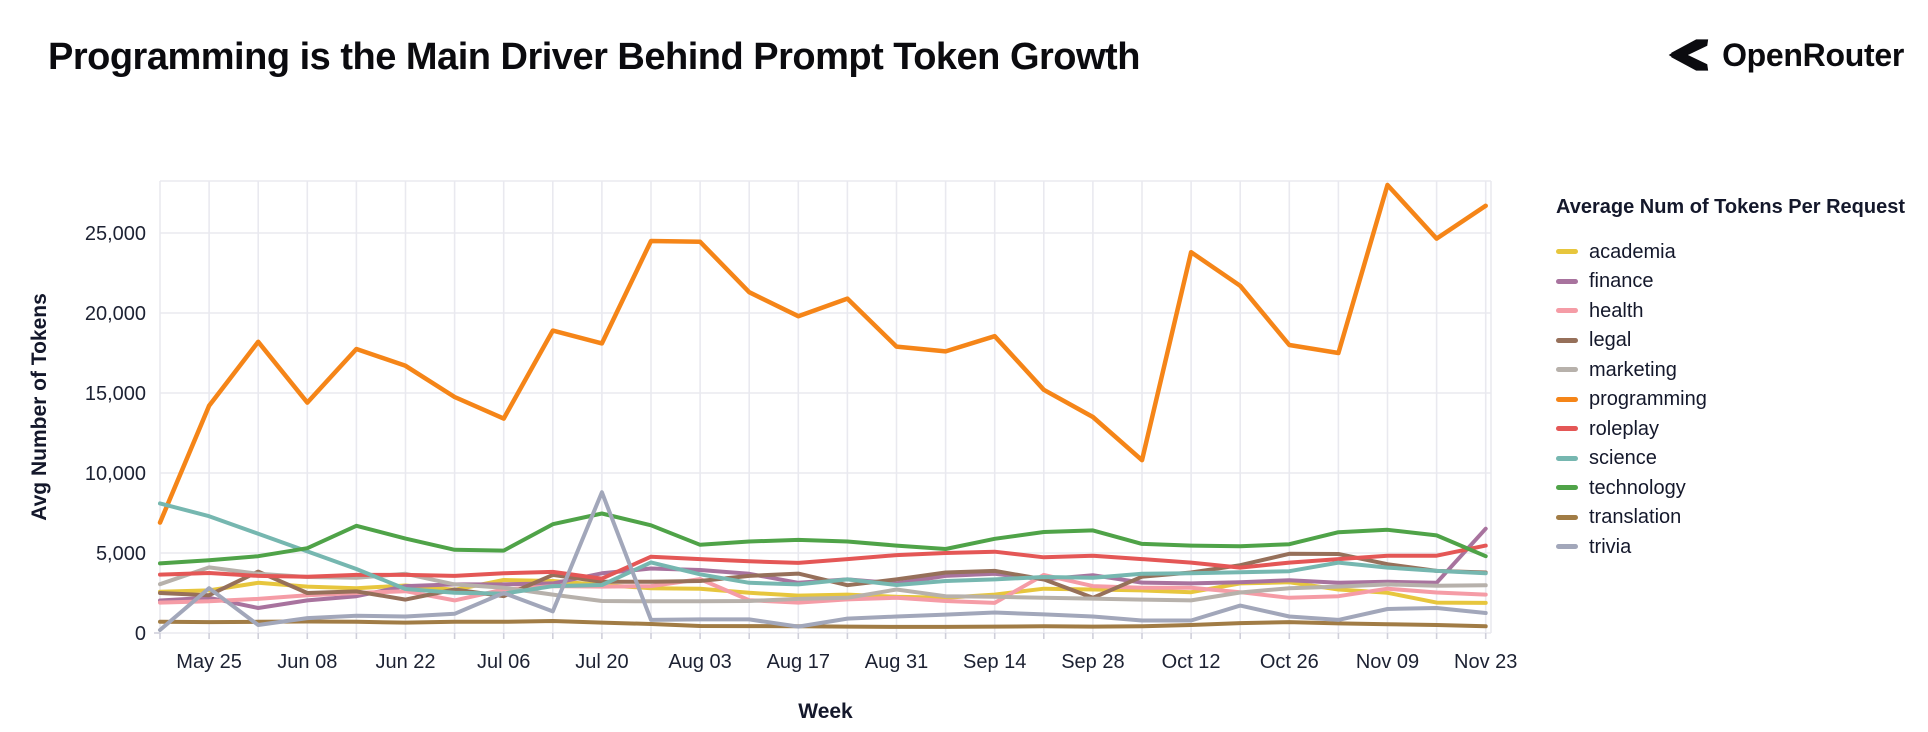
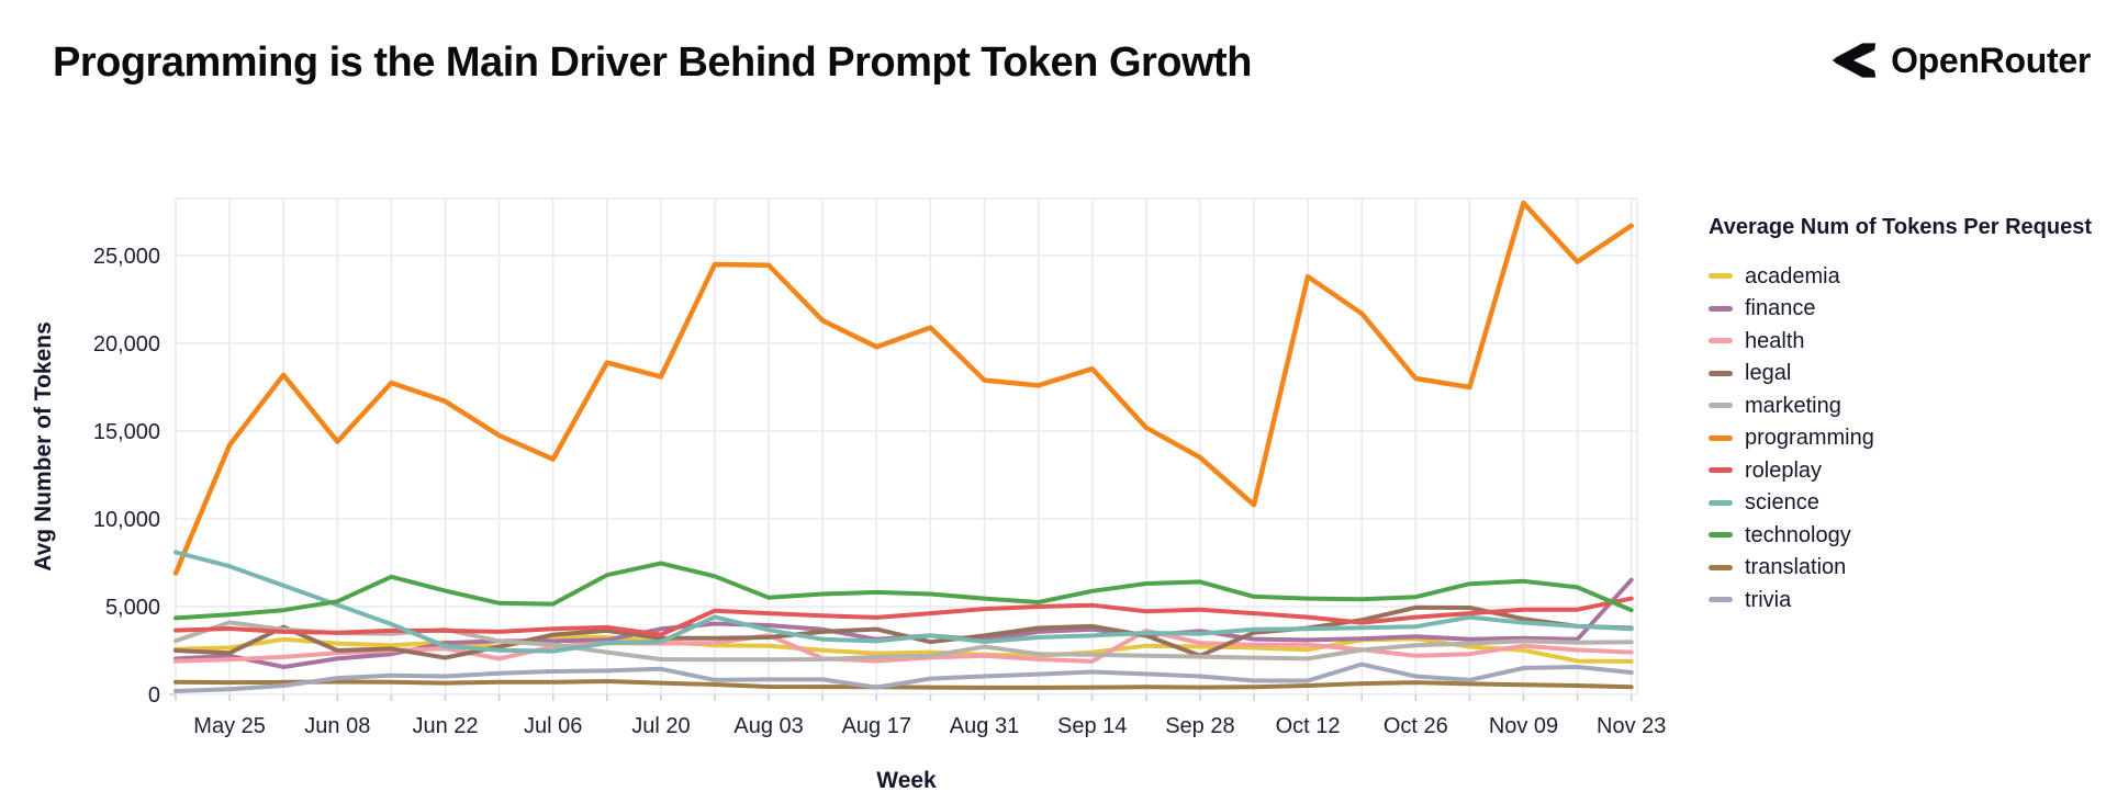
trivia/May 25: 2800 -> 300
legal/Jul 06: 2300 -> 3400
trivia/Jul 06: 2500 -> 1300
trivia/Jul 20: 8800 -> 1400
